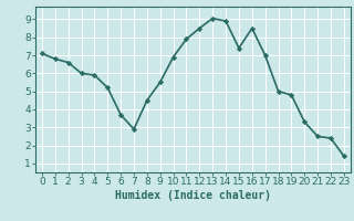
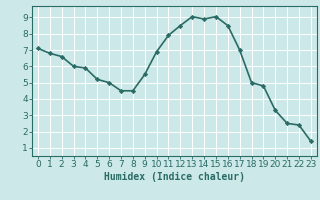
6: 3.7 -> 5.0
7: 2.9 -> 4.5
15: 7.4 -> 9.1
